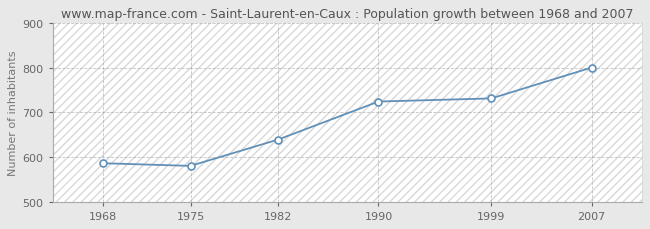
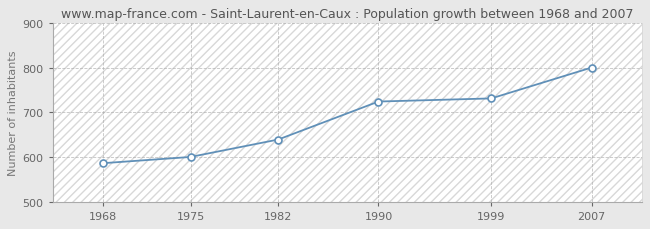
1975: 580 -> 600
